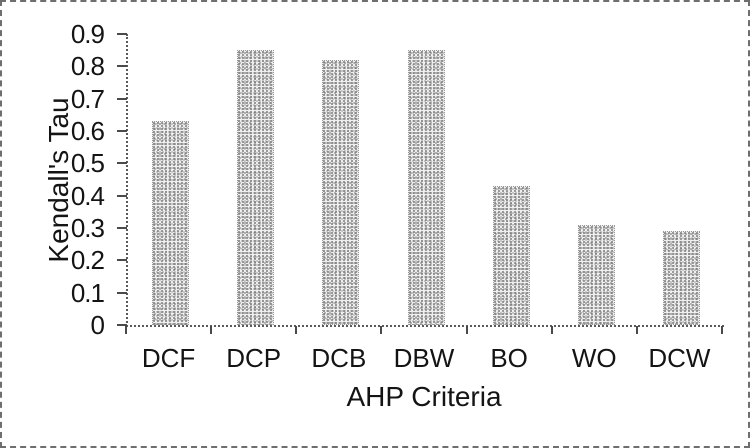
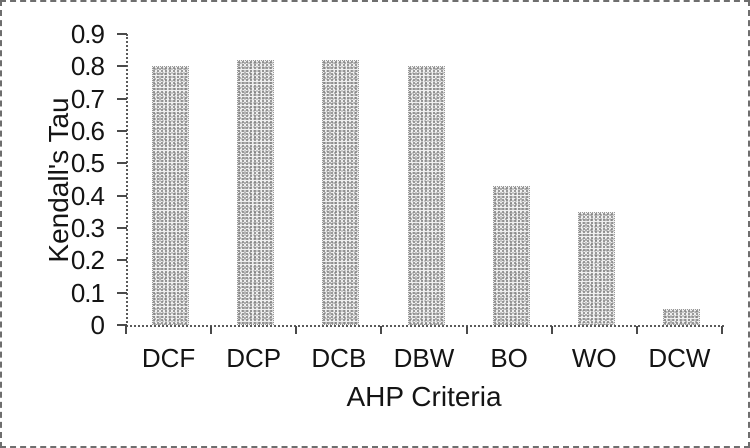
DCF: 0.63 -> 0.80
DCP: 0.85 -> 0.82
DBW: 0.85 -> 0.80
WO: 0.31 -> 0.35
DCW: 0.29 -> 0.05
